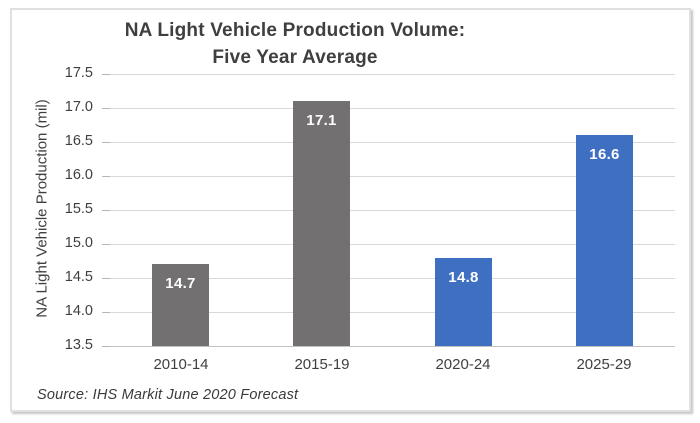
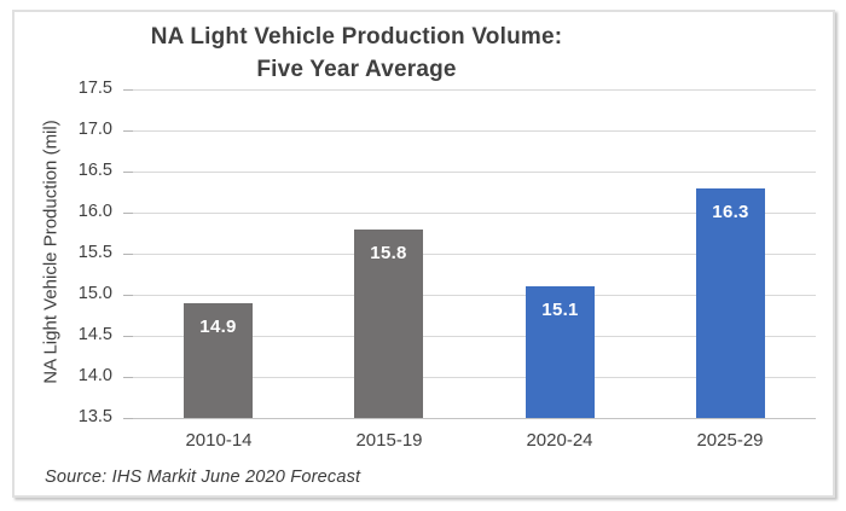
2010-14: 14.7 -> 14.9
2015-19: 17.1 -> 15.8
2020-24: 14.8 -> 15.1
2025-29: 16.6 -> 16.3
